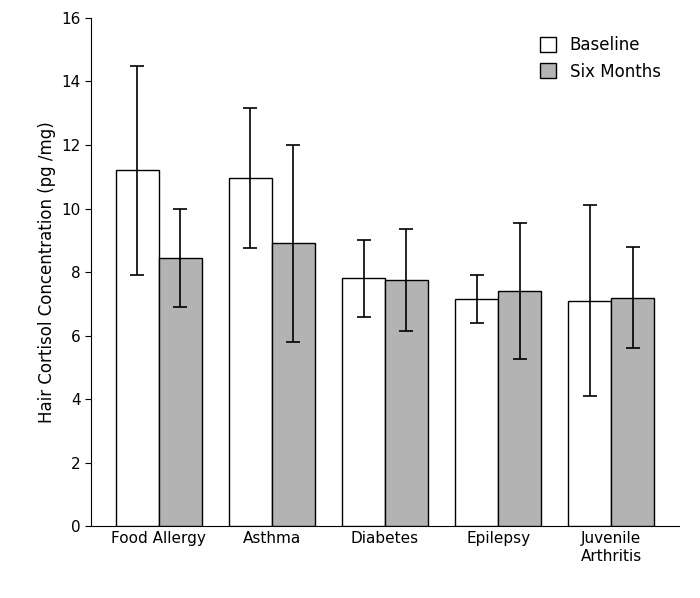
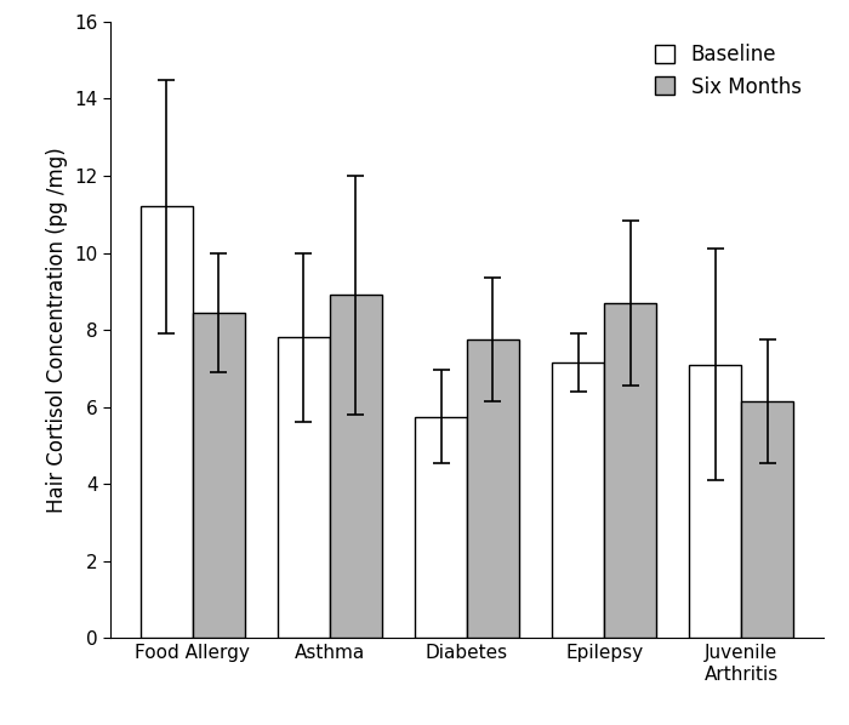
Baseline/Asthma: 10.95 -> 7.80
Baseline/Diabetes: 7.80 -> 5.75
Six Months/Epilepsy: 7.40 -> 8.70
Six Months/Juvenile Arthritis: 7.20 -> 6.15
